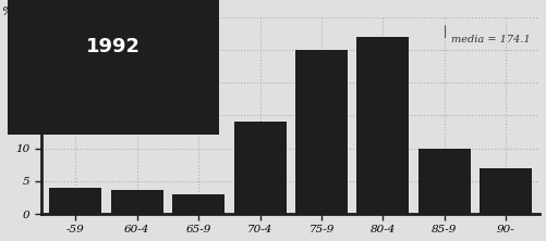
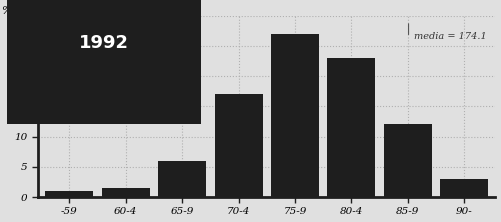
-59: 4.0 -> 1.0
60-4: 3.6 -> 1.5
65-9: 3.0 -> 6.0
70-4: 14.0 -> 17.0
75-9: 25.0 -> 27.0
80-4: 27.0 -> 23.0
85-9: 10.0 -> 12.0
90-: 7.0 -> 3.0
